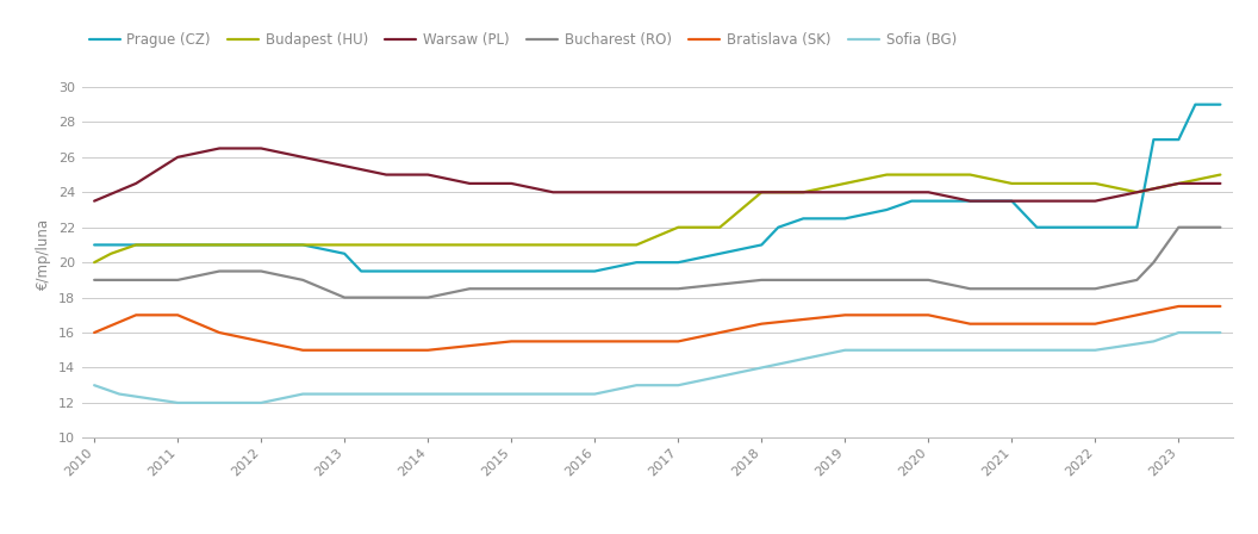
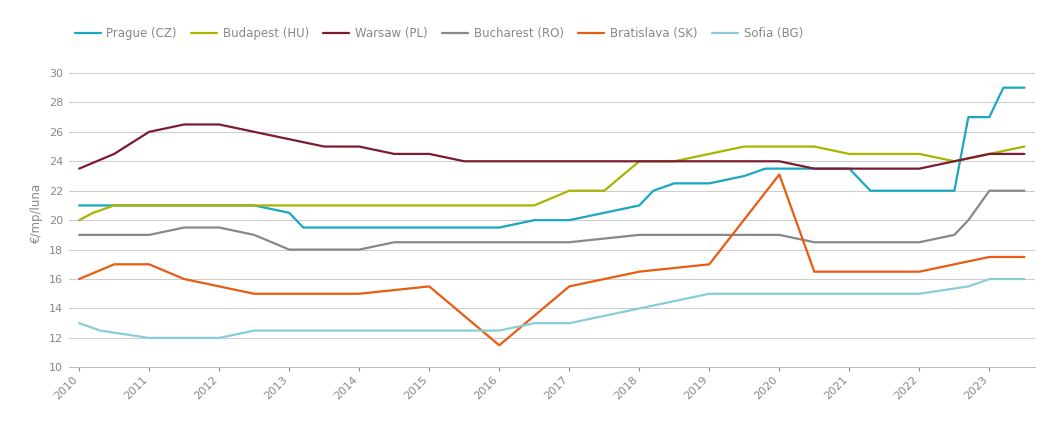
Bratislava (SK)/2016: 15.5 -> 11.5
Bratislava (SK)/2020: 17.0 -> 23.1
